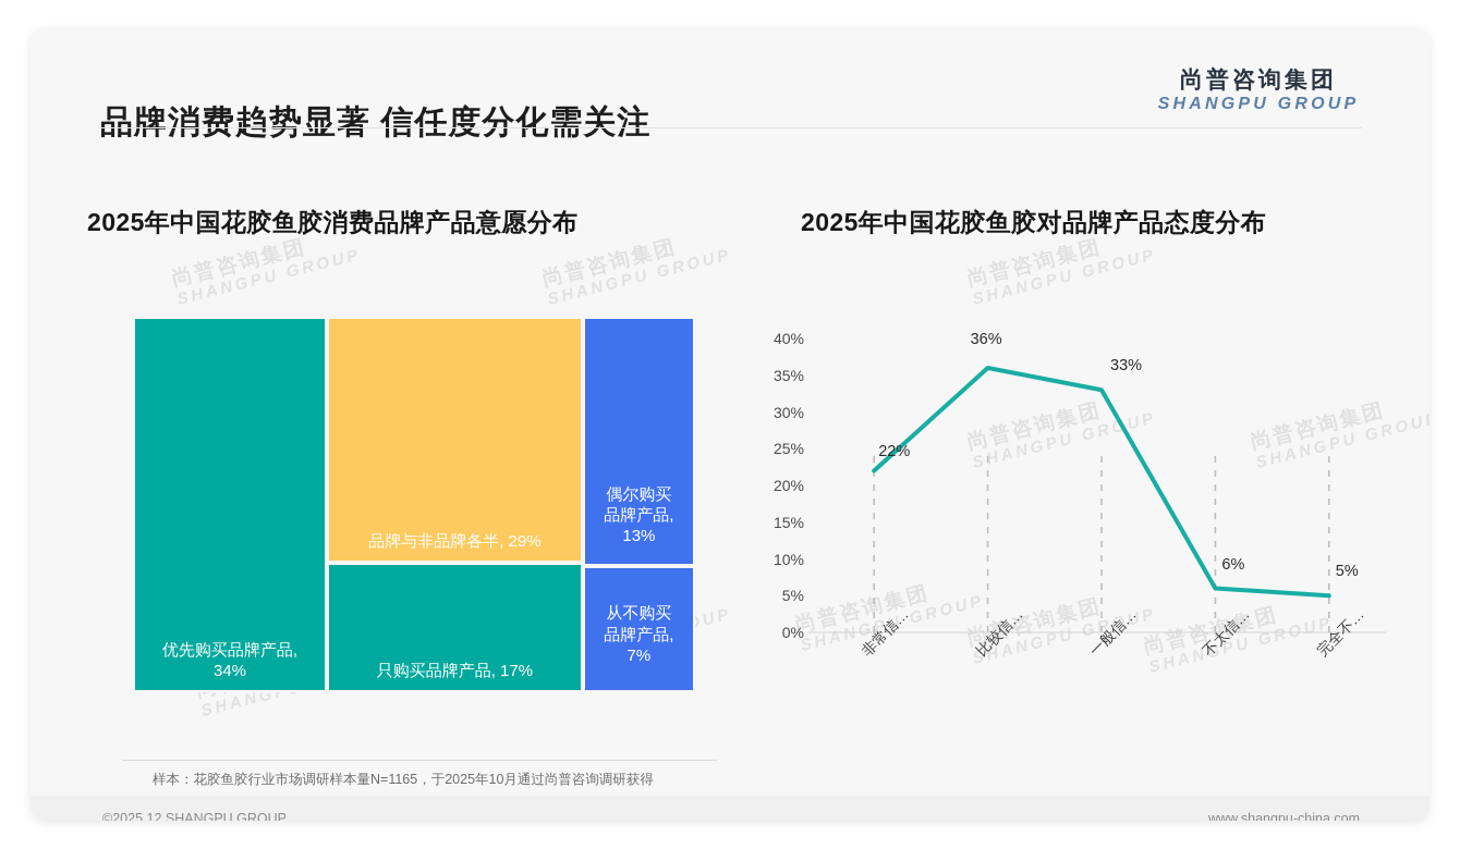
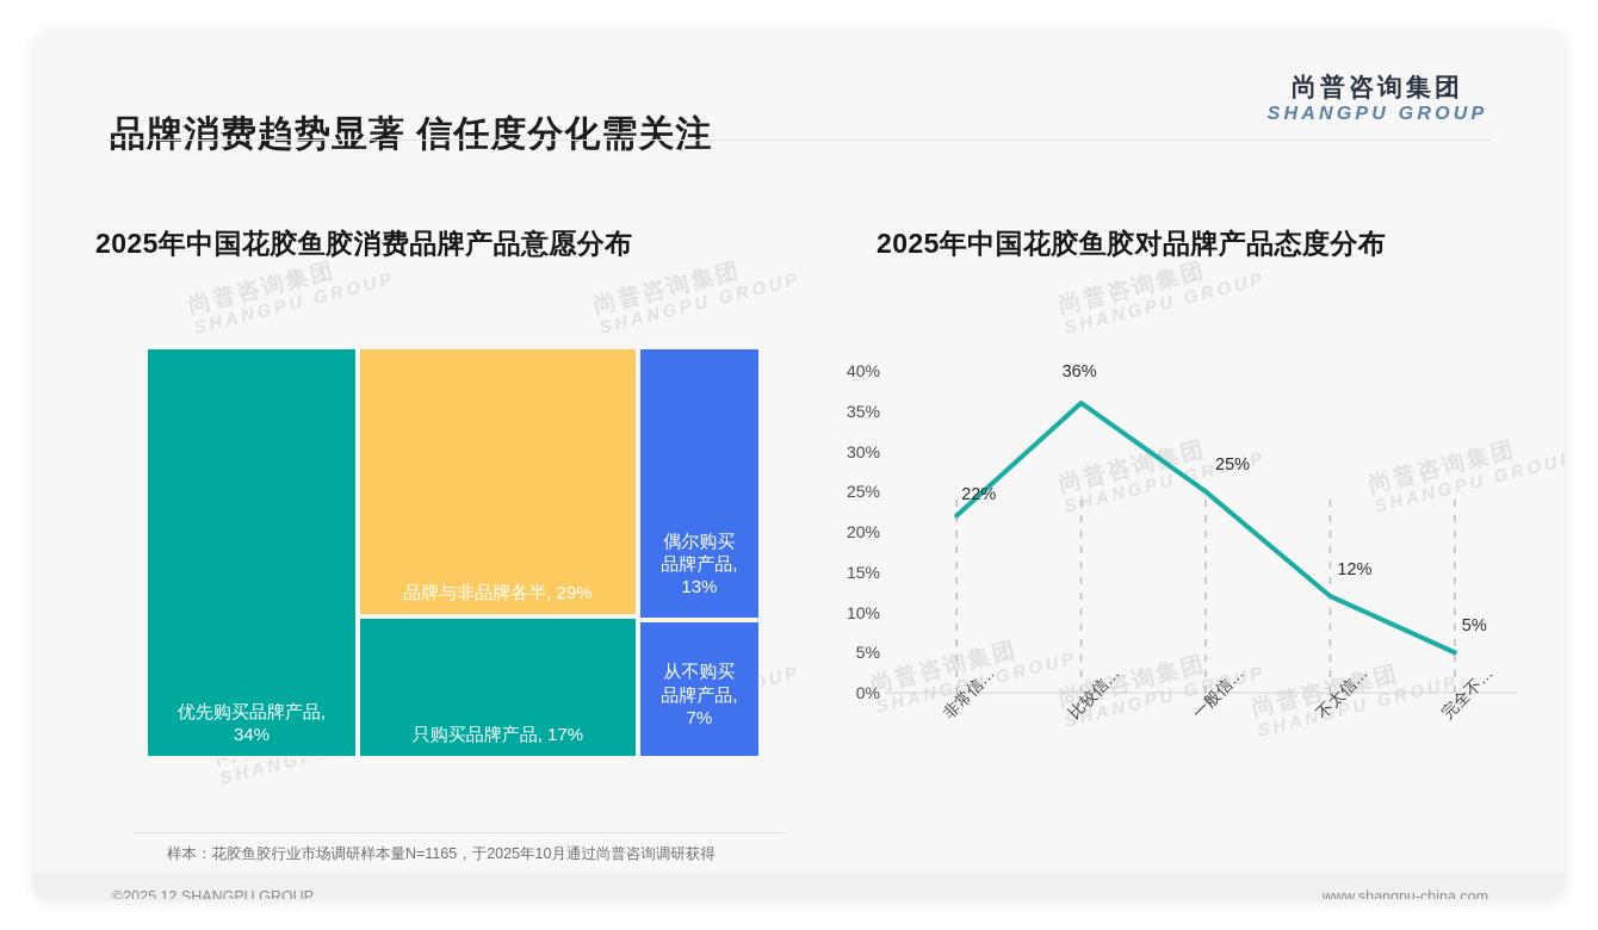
2025年中国花胶鱼胶对品牌产品态度分布/一般信…: 33% -> 25%
2025年中国花胶鱼胶对品牌产品态度分布/不太信…: 6% -> 12%
